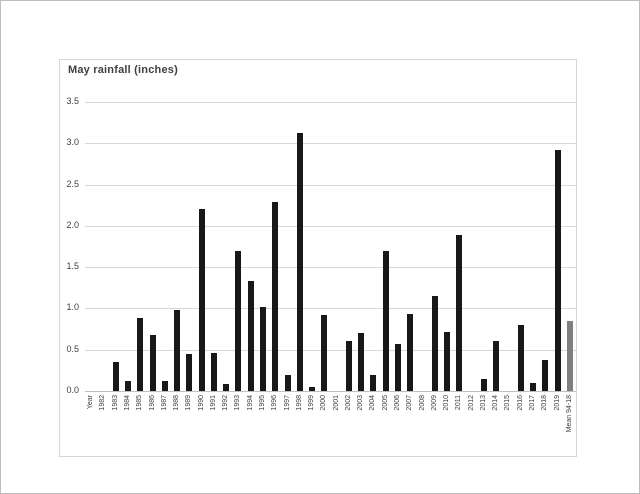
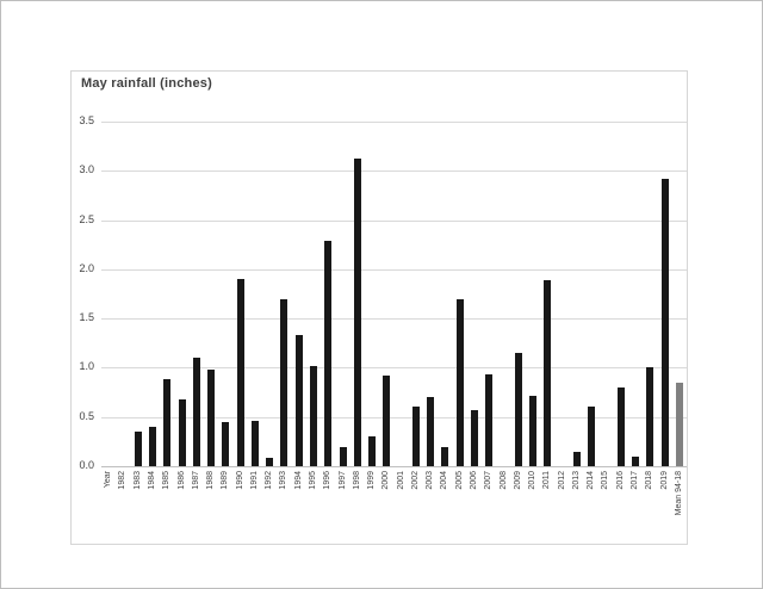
1984: 0.1 -> 0.4
1987: 0.1 -> 1.1
1990: 2.2 -> 1.9
1999: 0.1 -> 0.3
2018: 0.4 -> 1.0
